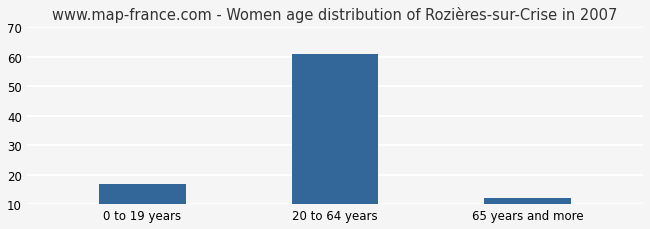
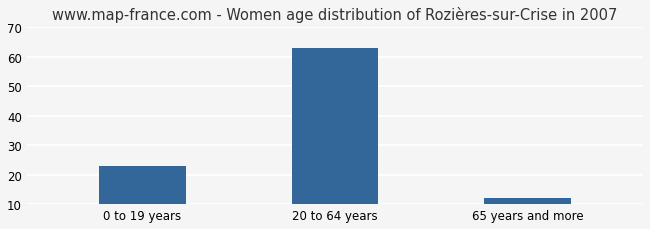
0 to 19 years: 17 -> 23
20 to 64 years: 61 -> 63
